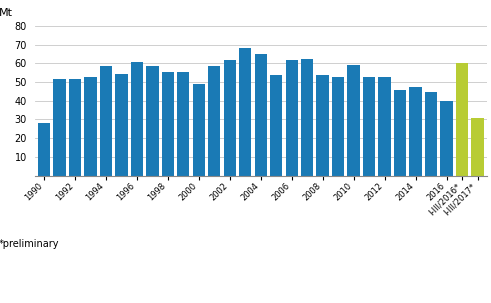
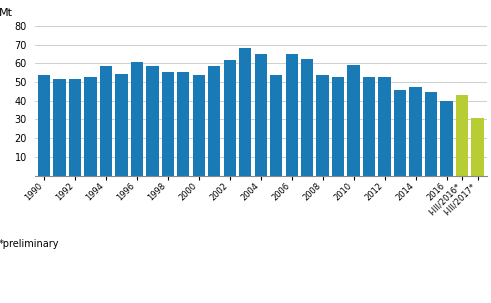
1990: 28 -> 54
2000: 49 -> 54
2006: 62 -> 65
I-III/2016*: 60 -> 43
